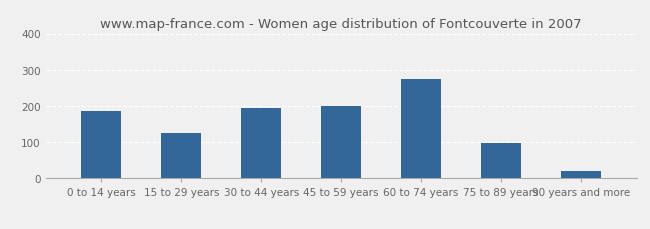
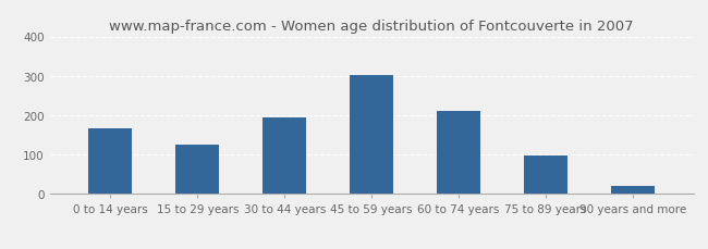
0 to 14 years: 185 -> 168
45 to 59 years: 200 -> 303
60 to 74 years: 275 -> 210
